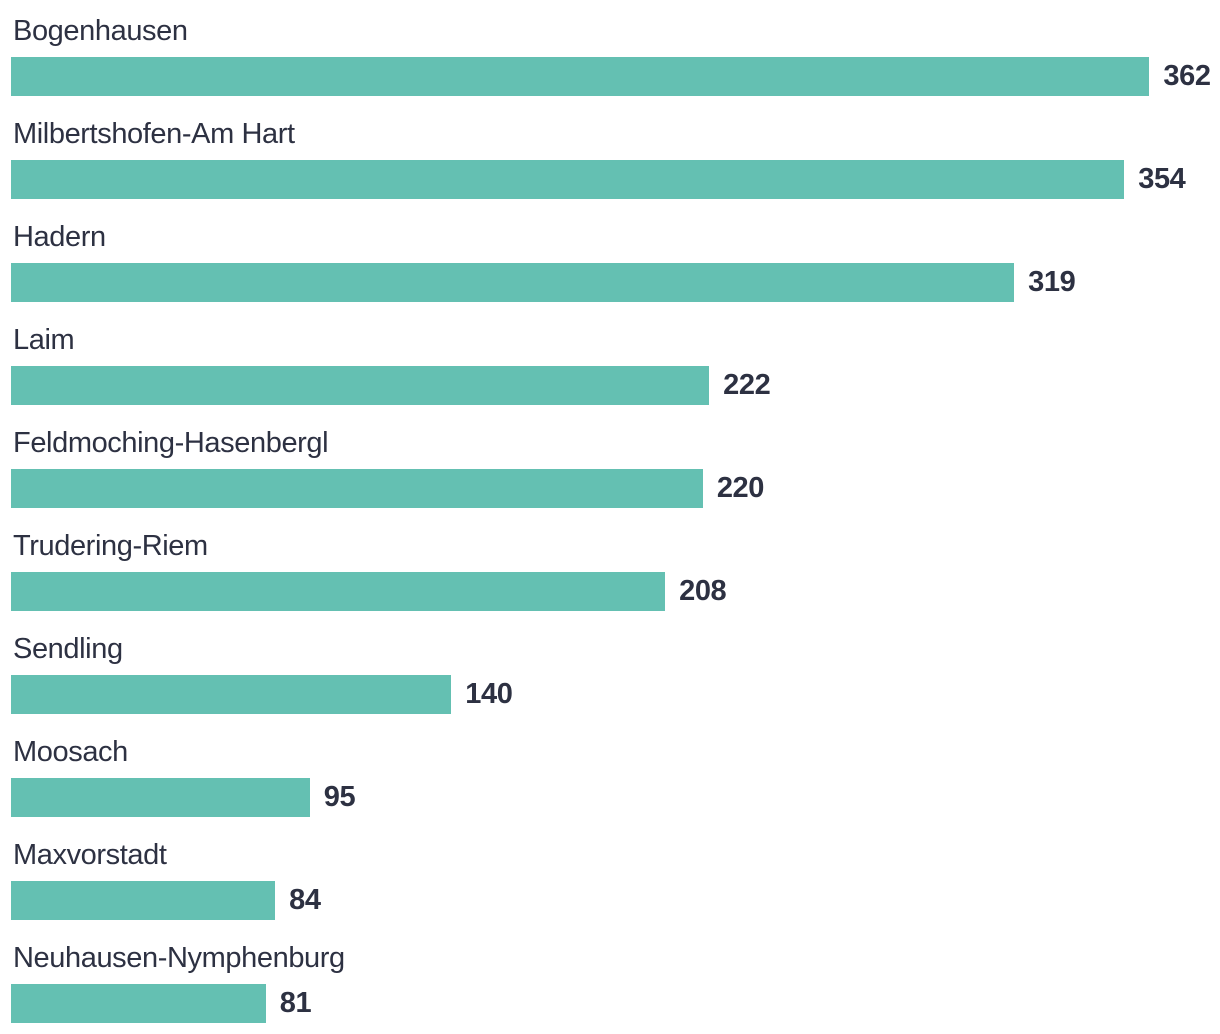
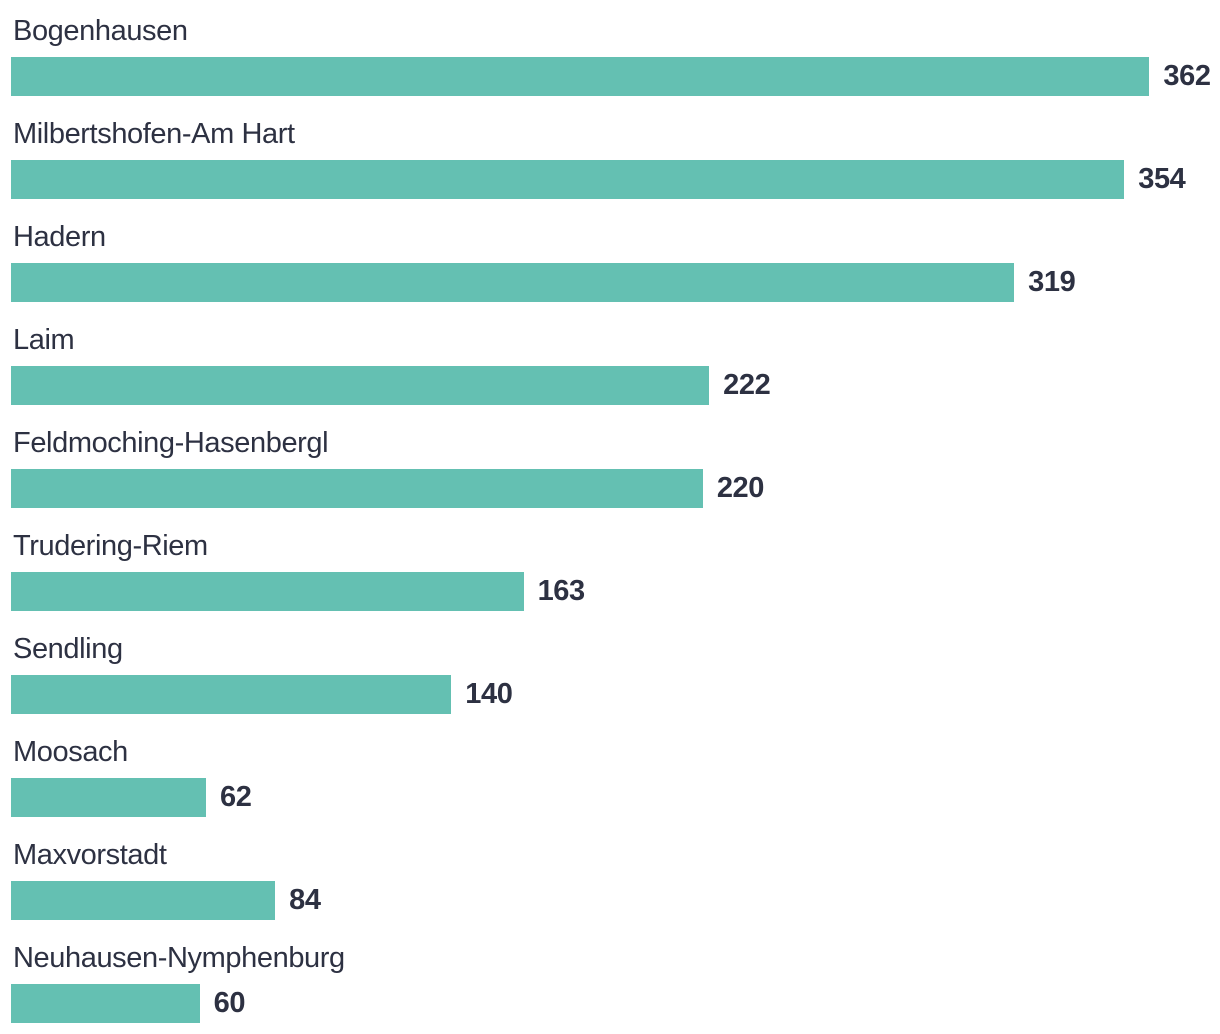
Trudering-Riem: 208 -> 163
Moosach: 95 -> 62
Neuhausen-Nymphenburg: 81 -> 60
